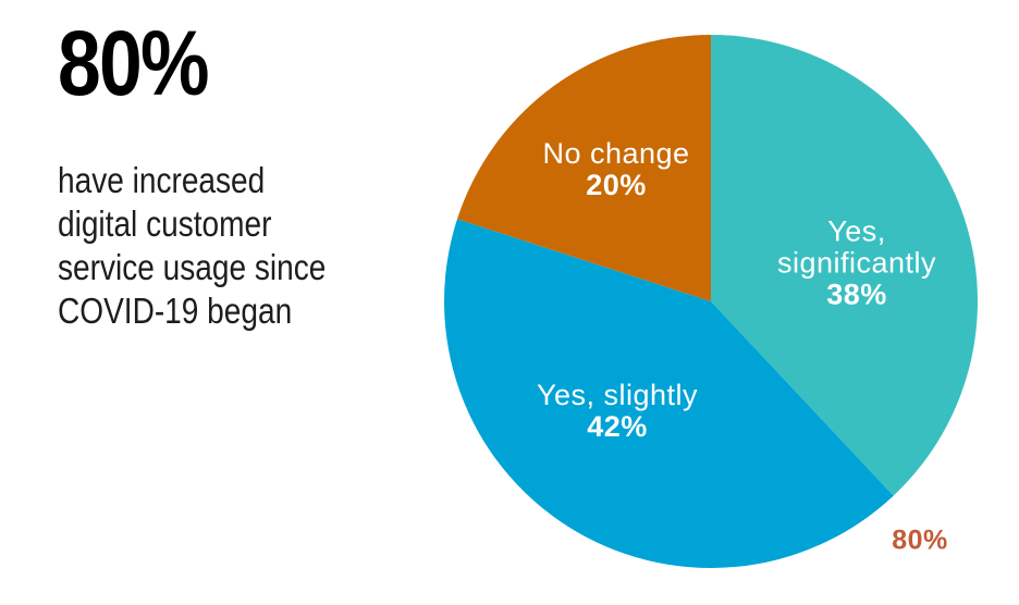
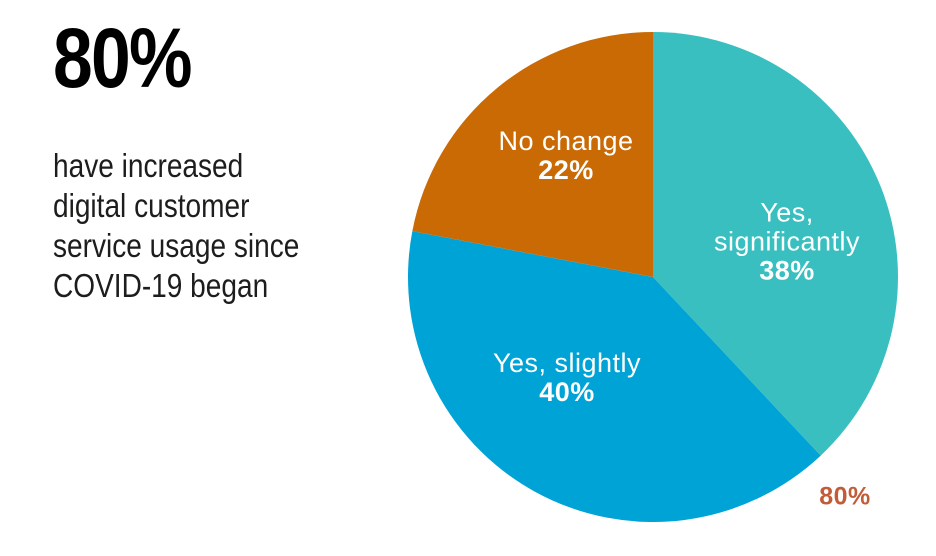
Yes, slightly: 42% -> 40%
No change: 20% -> 22%
